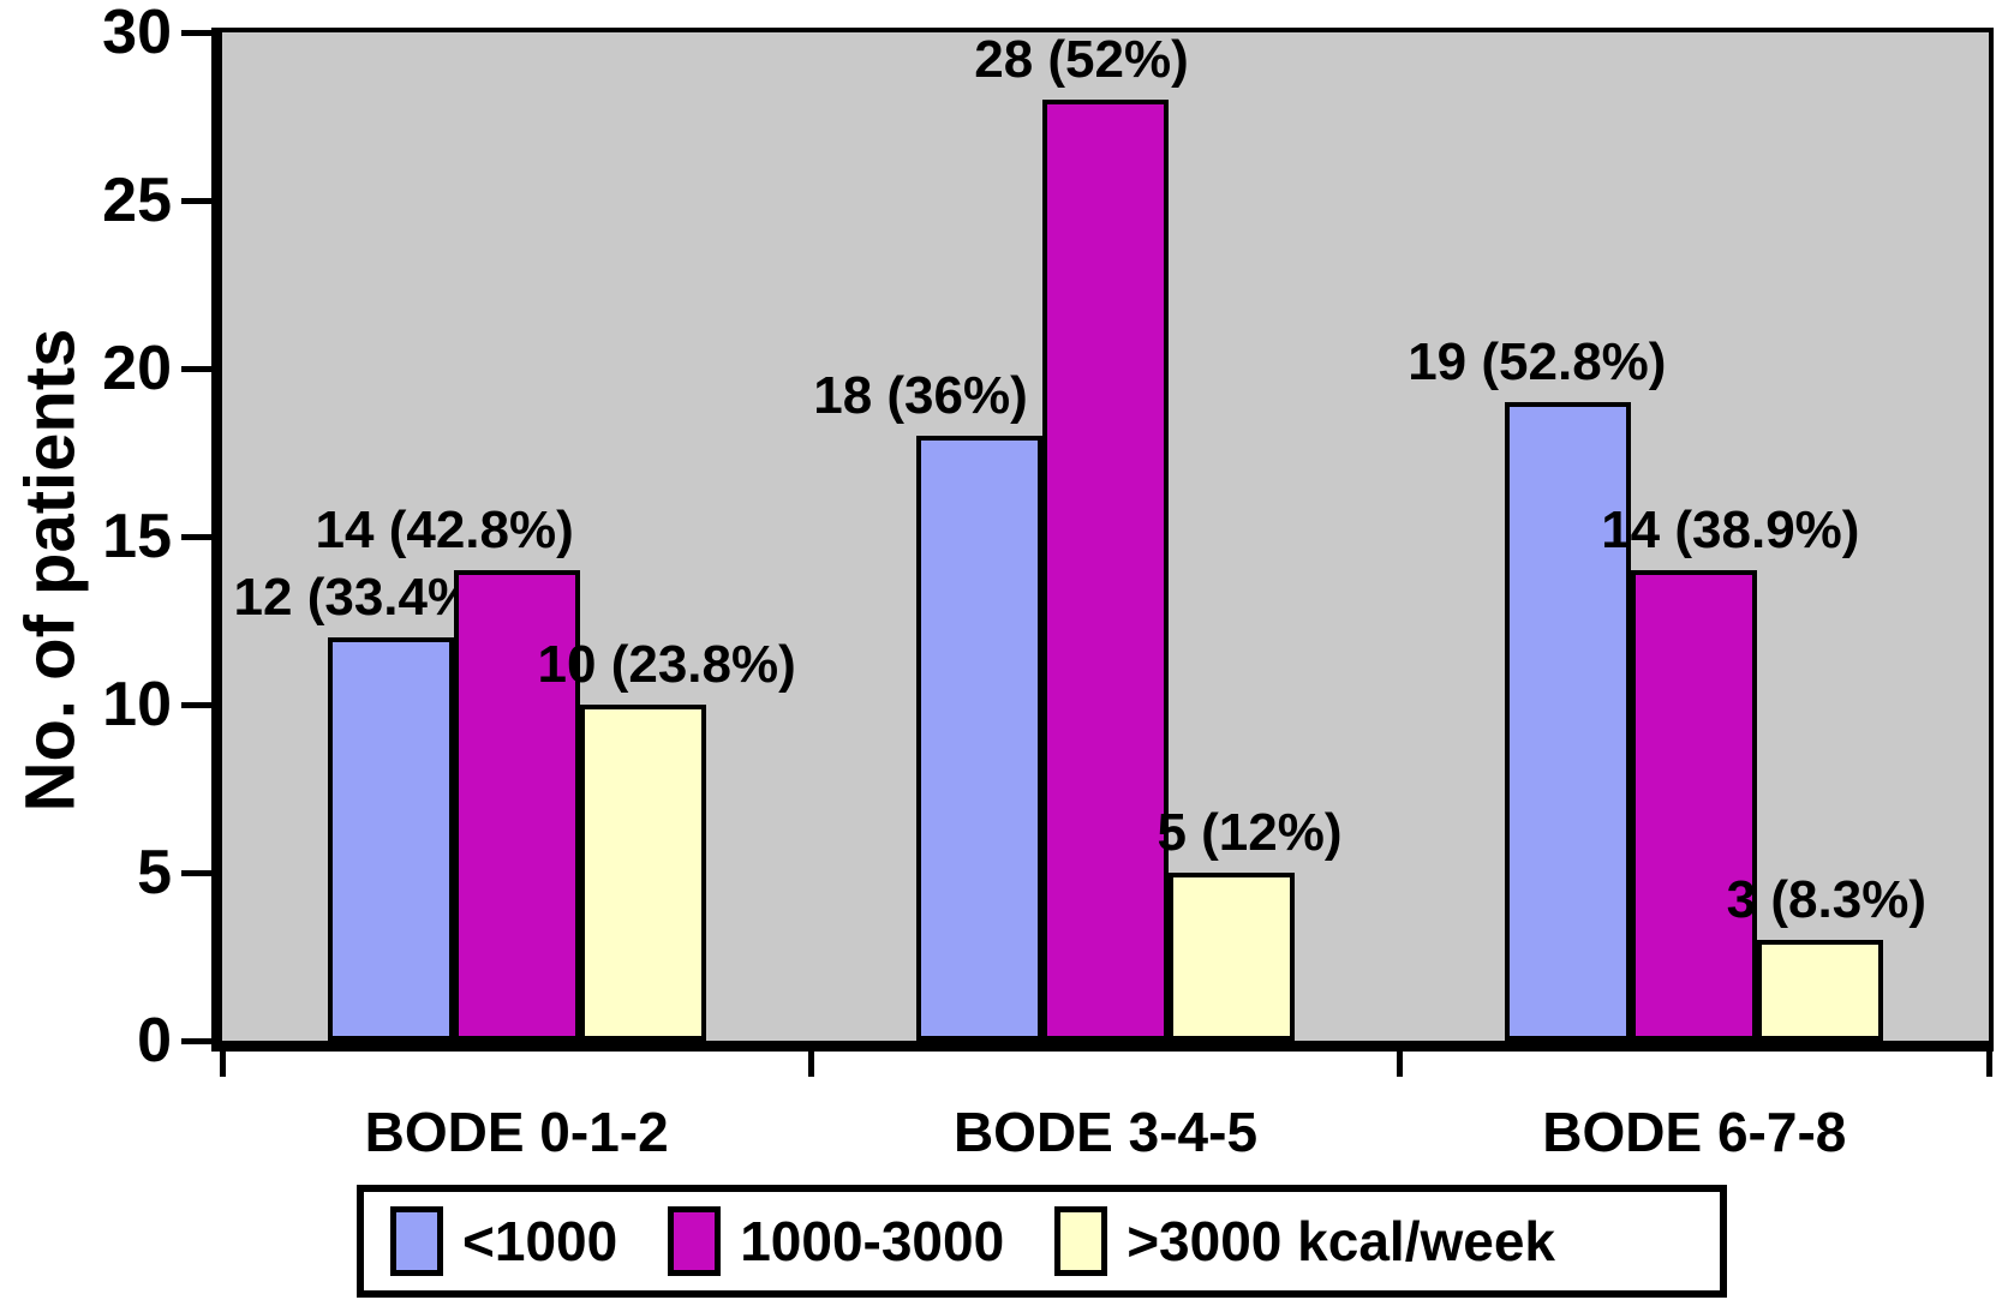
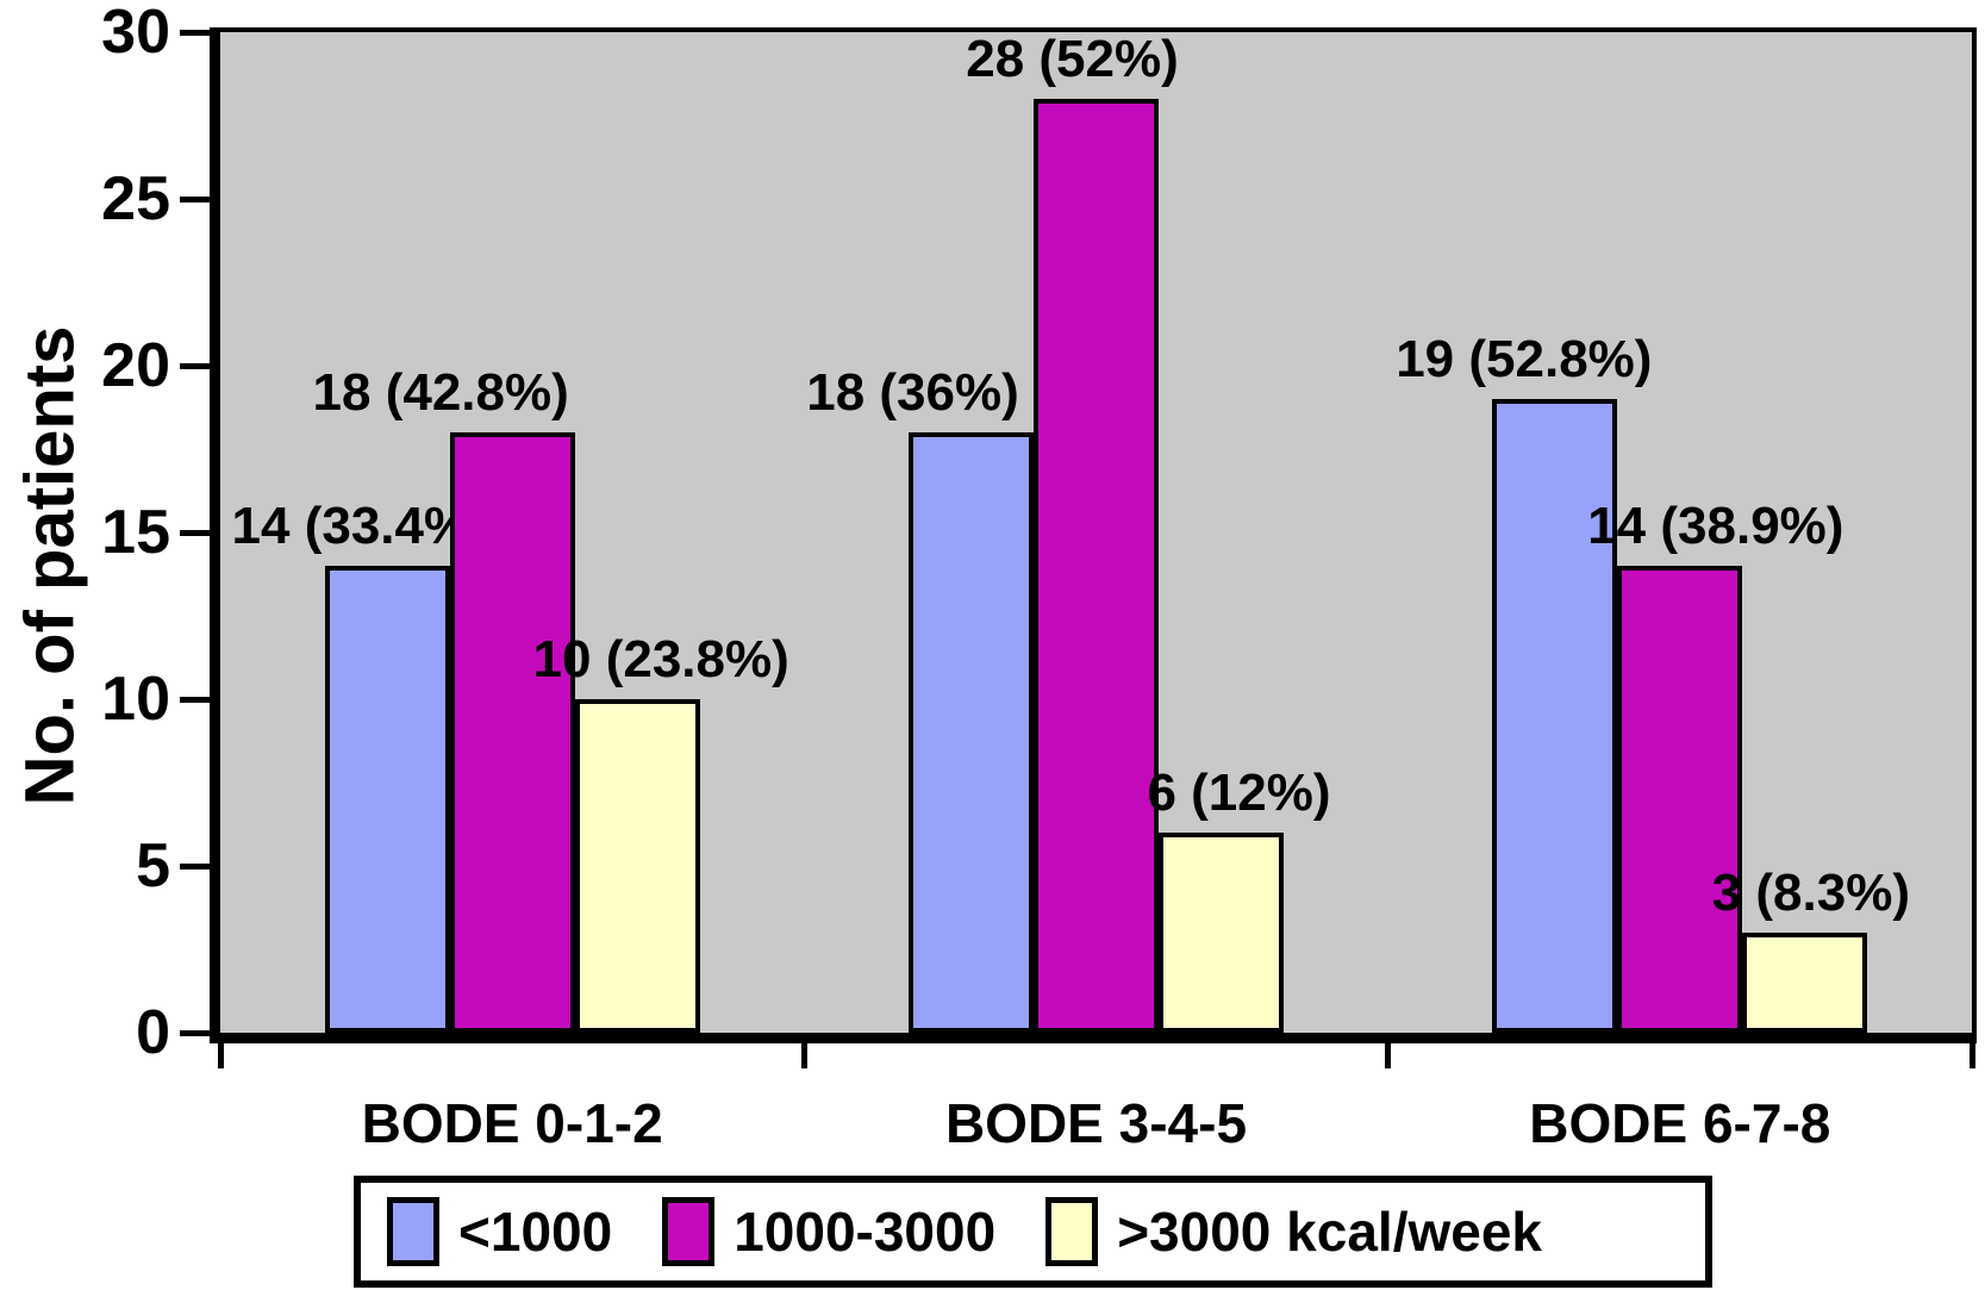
<1000/BODE 0-1-2: 12 -> 14
1000-3000/BODE 0-1-2: 14 -> 18
>3000 kcal/week/BODE 3-4-5: 5 -> 6
